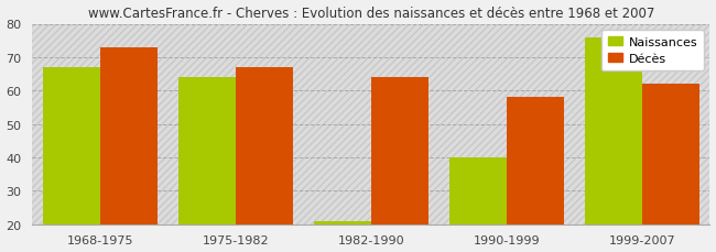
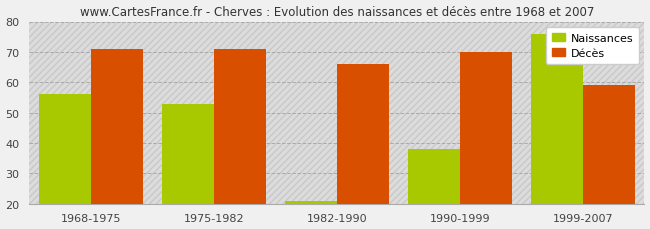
Naissances/1968-1975: 67 -> 56
Décès/1968-1975: 73 -> 71
Naissances/1975-1982: 64 -> 53
Décès/1975-1982: 67 -> 71
Décès/1982-1990: 64 -> 66
Naissances/1990-1999: 40 -> 38
Décès/1990-1999: 58 -> 70
Décès/1999-2007: 62 -> 59
